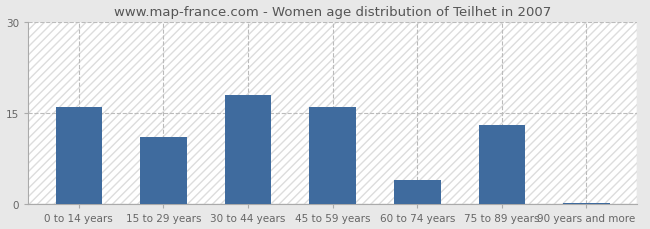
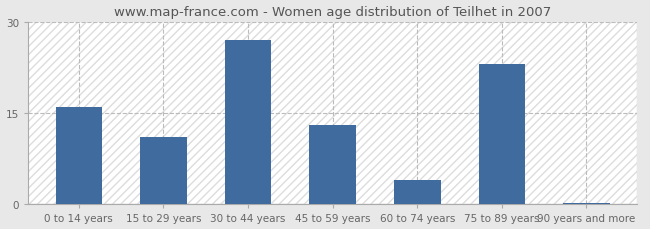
30 to 44 years: 18.0 -> 27.0
45 to 59 years: 16.0 -> 13.0
75 to 89 years: 13.0 -> 23.0
